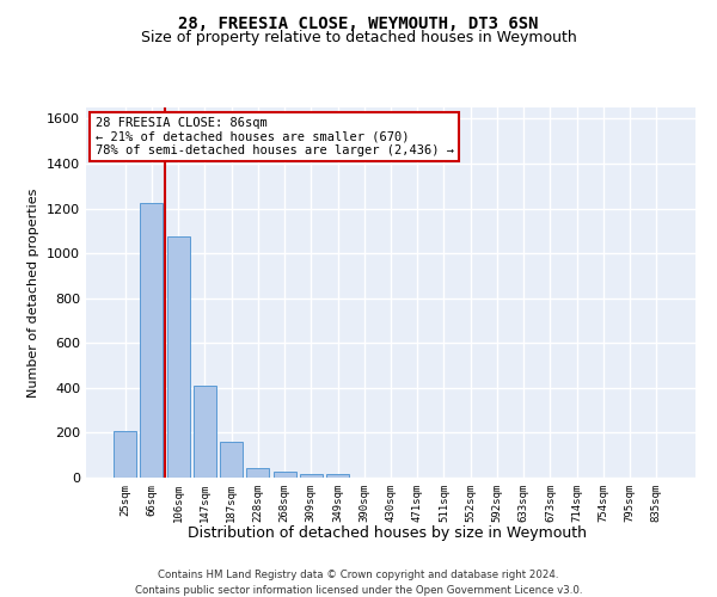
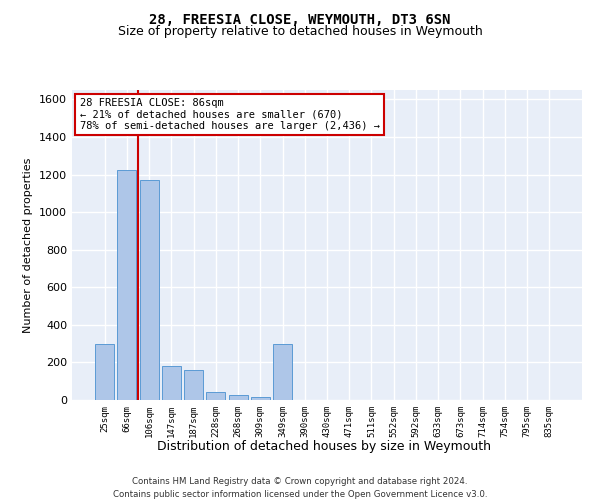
25sqm: 200 -> 300
106sqm: 1080 -> 1170
147sqm: 410 -> 180
349sqm: 20 -> 300
